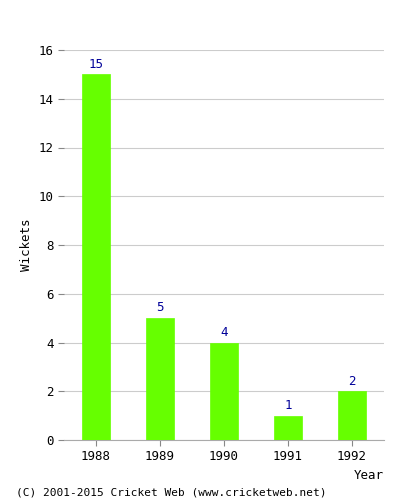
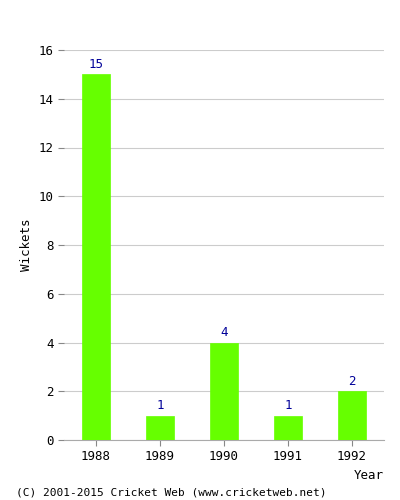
1989: 5 -> 1
